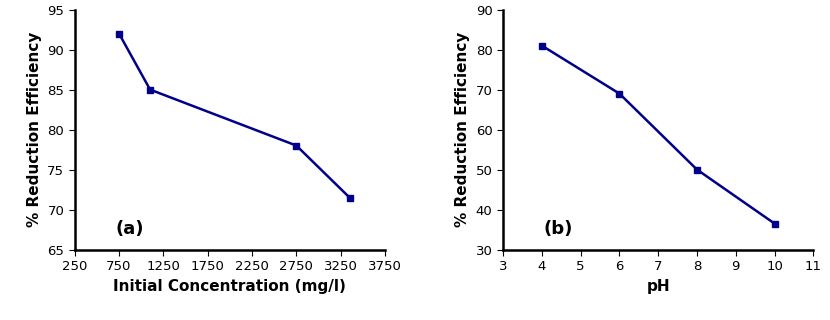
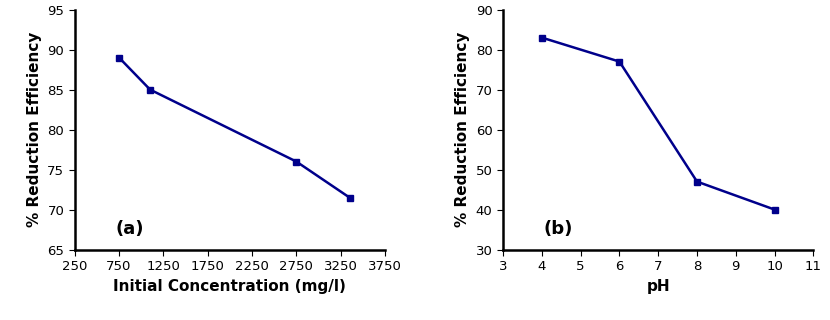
750: 92.0 -> 89.0
2750: 78.0 -> 76.0
4: 81.0 -> 83.0
6: 69.0 -> 77.0
8: 50.0 -> 47.0
10: 36.5 -> 40.0
